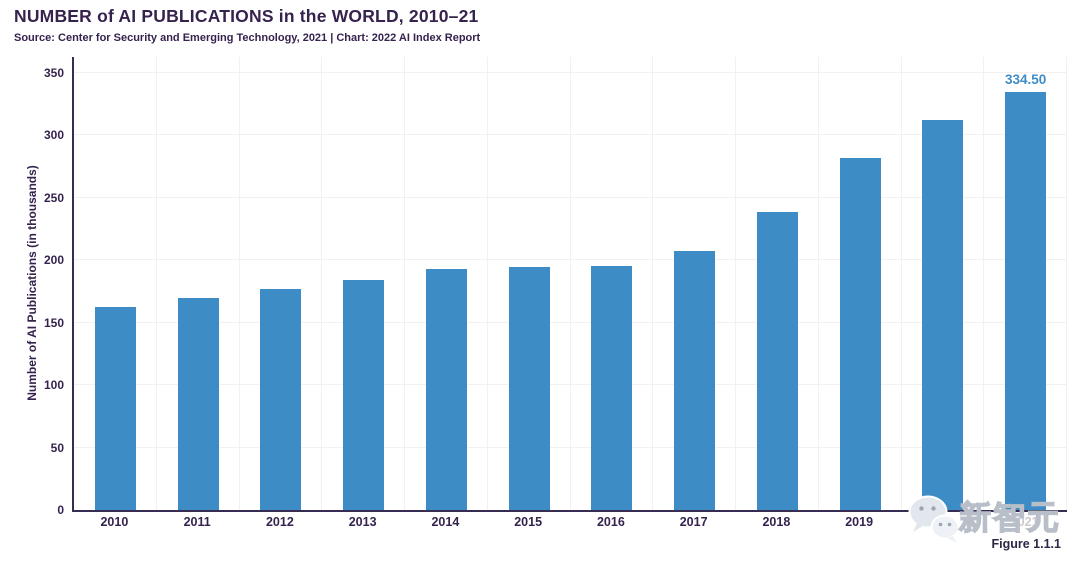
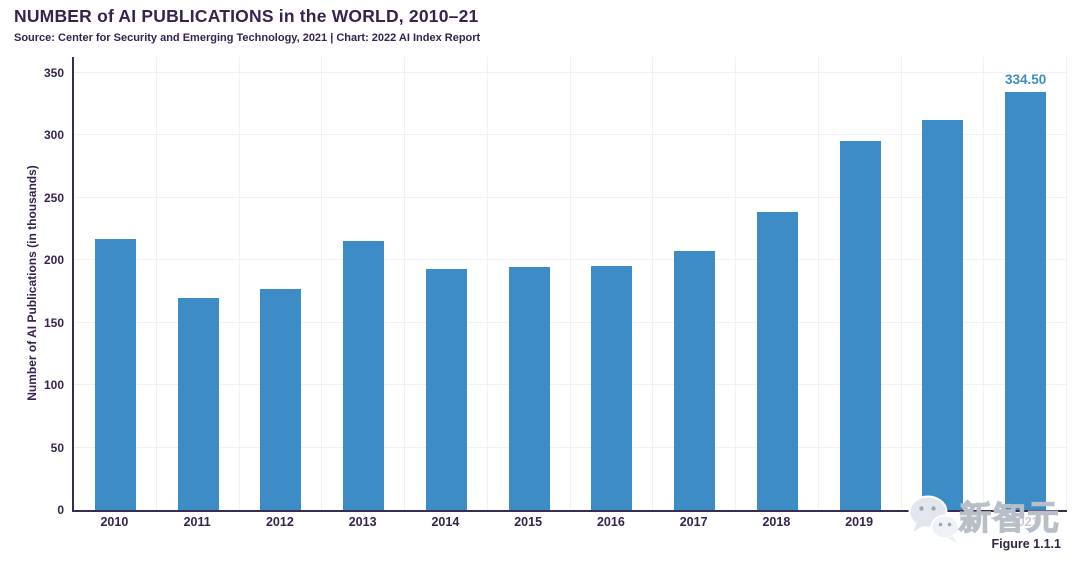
2010: 162 -> 217
2013: 184 -> 215
2019: 282 -> 295
